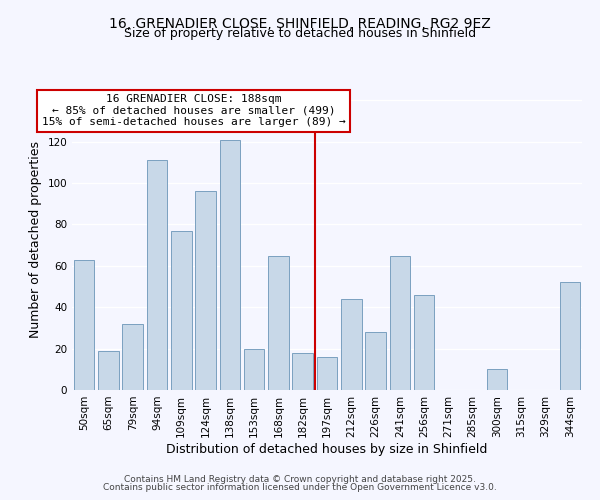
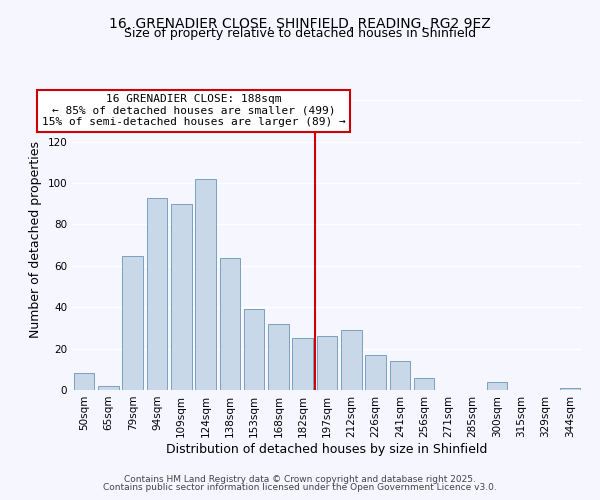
50sqm: 63 -> 8
65sqm: 19 -> 2
79sqm: 32 -> 65
94sqm: 111 -> 93
109sqm: 77 -> 90
124sqm: 96 -> 102
138sqm: 121 -> 64
153sqm: 20 -> 39
168sqm: 65 -> 32
182sqm: 18 -> 25
197sqm: 16 -> 26
212sqm: 44 -> 29
226sqm: 28 -> 17
241sqm: 65 -> 14
256sqm: 46 -> 6
300sqm: 10 -> 4
344sqm: 52 -> 1
